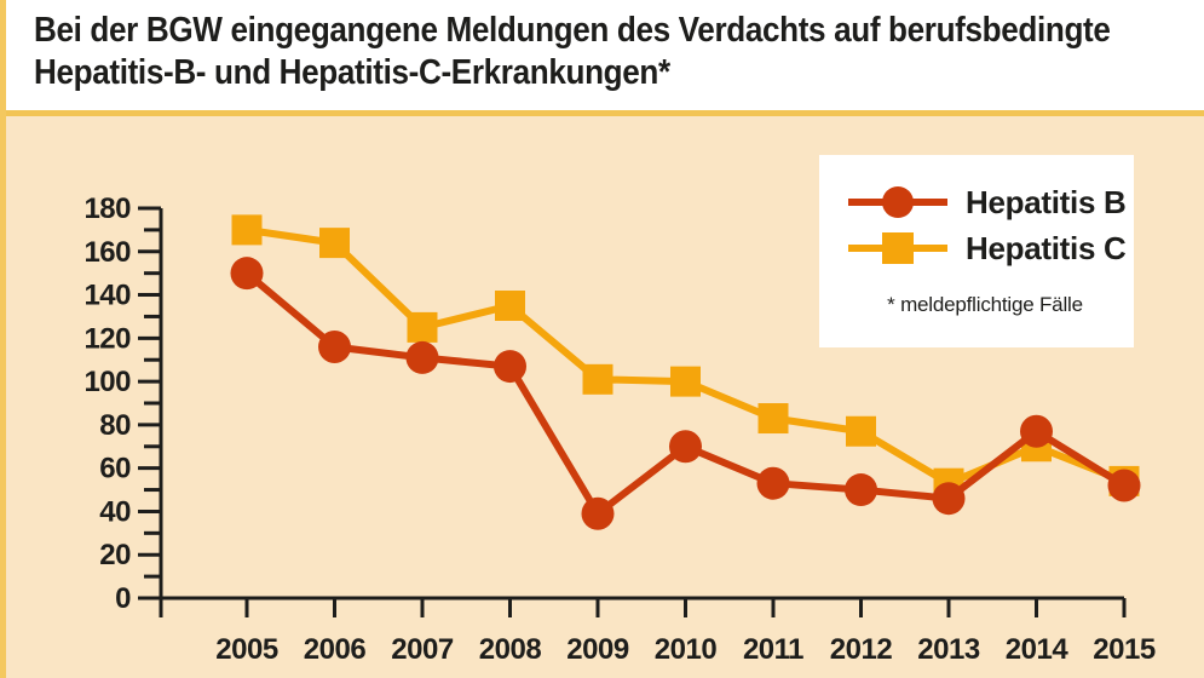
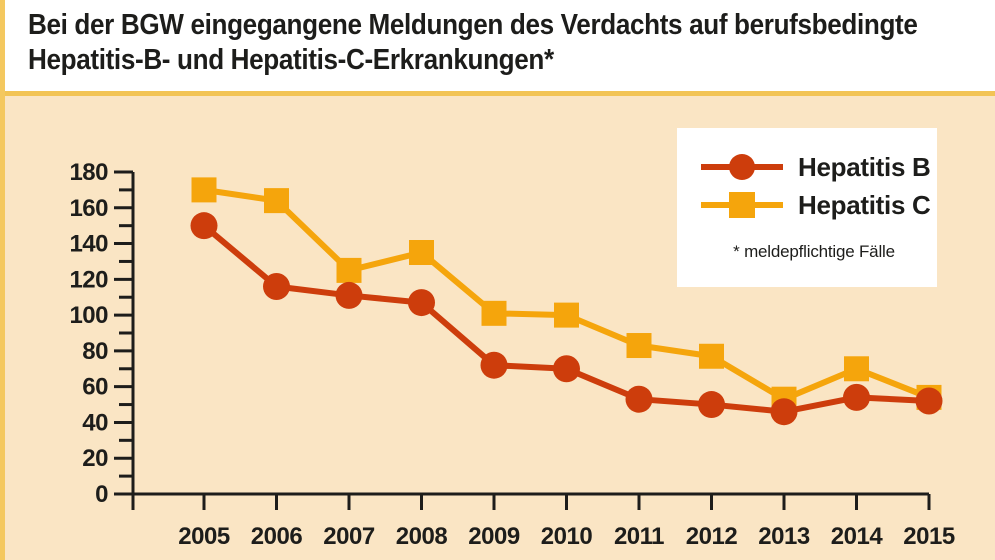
Hepatitis B/2009: 39 -> 72
Hepatitis B/2014: 77 -> 54
